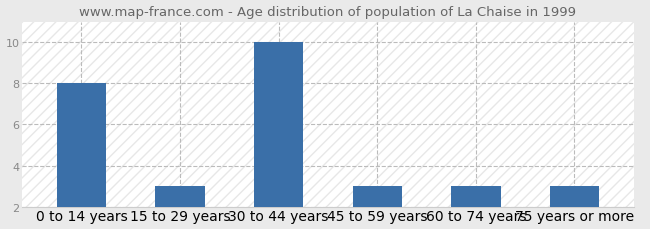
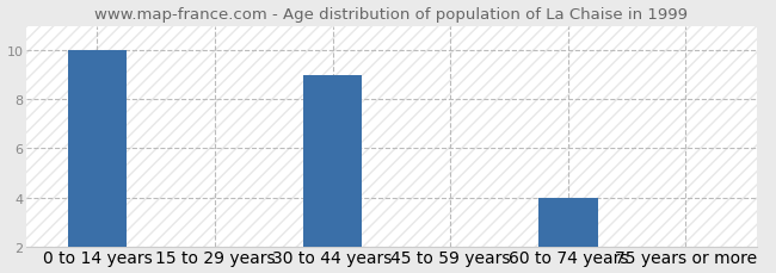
0 to 14 years: 8 -> 10
15 to 29 years: 3 -> 2
30 to 44 years: 10 -> 9
45 to 59 years: 3 -> 2
60 to 74 years: 3 -> 4
75 years or more: 3 -> 2
